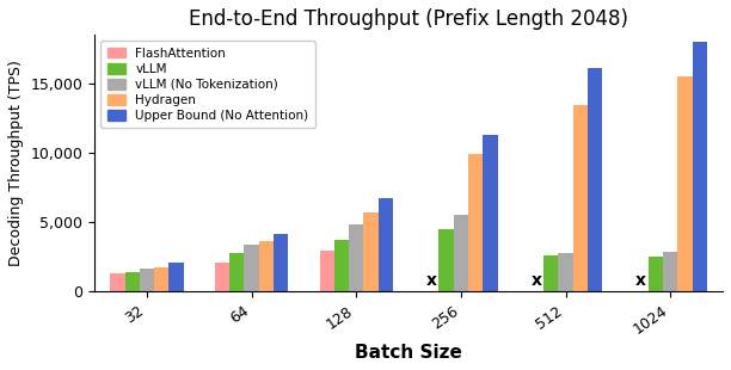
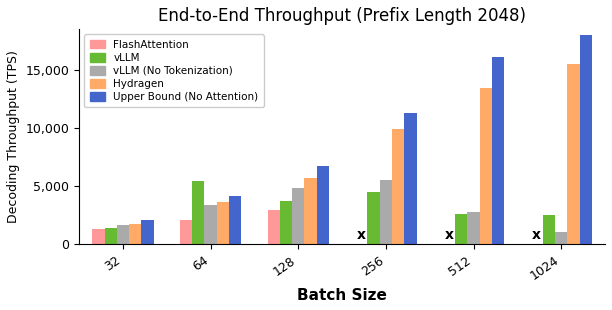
vLLM/64: 2,800 -> 5,400
vLLM (No Tokenization)/1024: 2,800 -> 1,000
